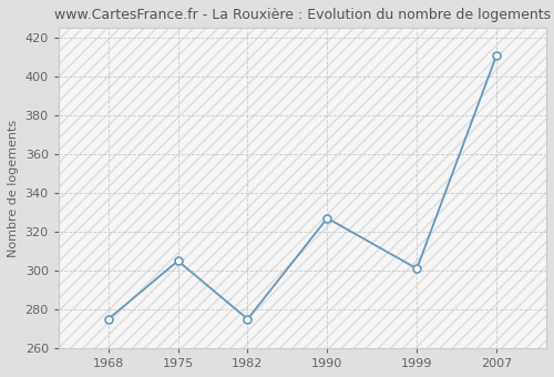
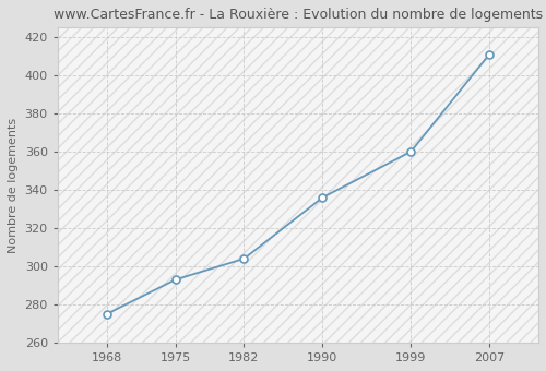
1975: 305 -> 293
1982: 275 -> 304
1990: 327 -> 336
1999: 301 -> 360
